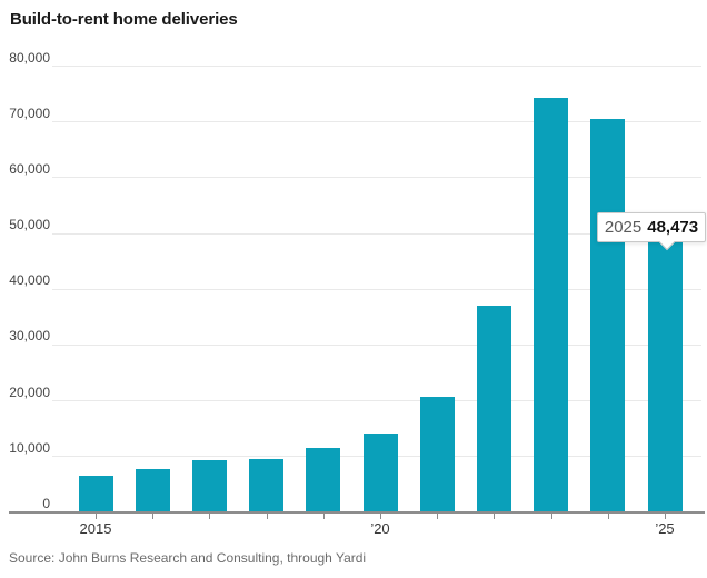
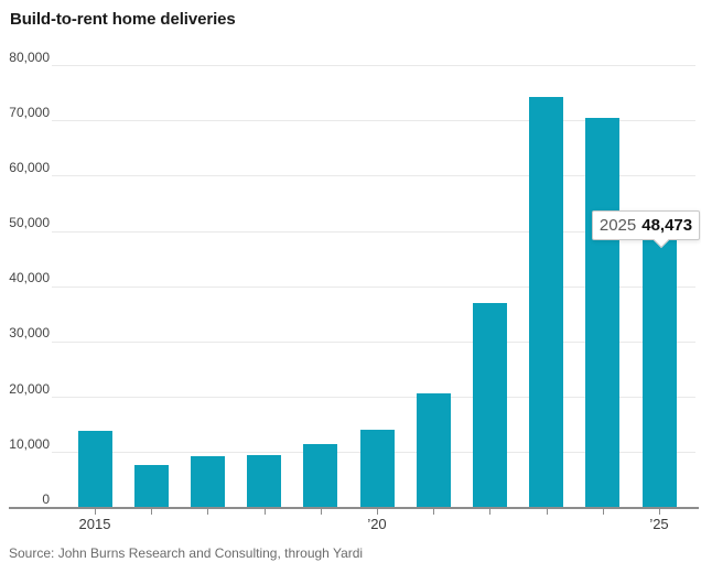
2015: 6000 -> 14000
